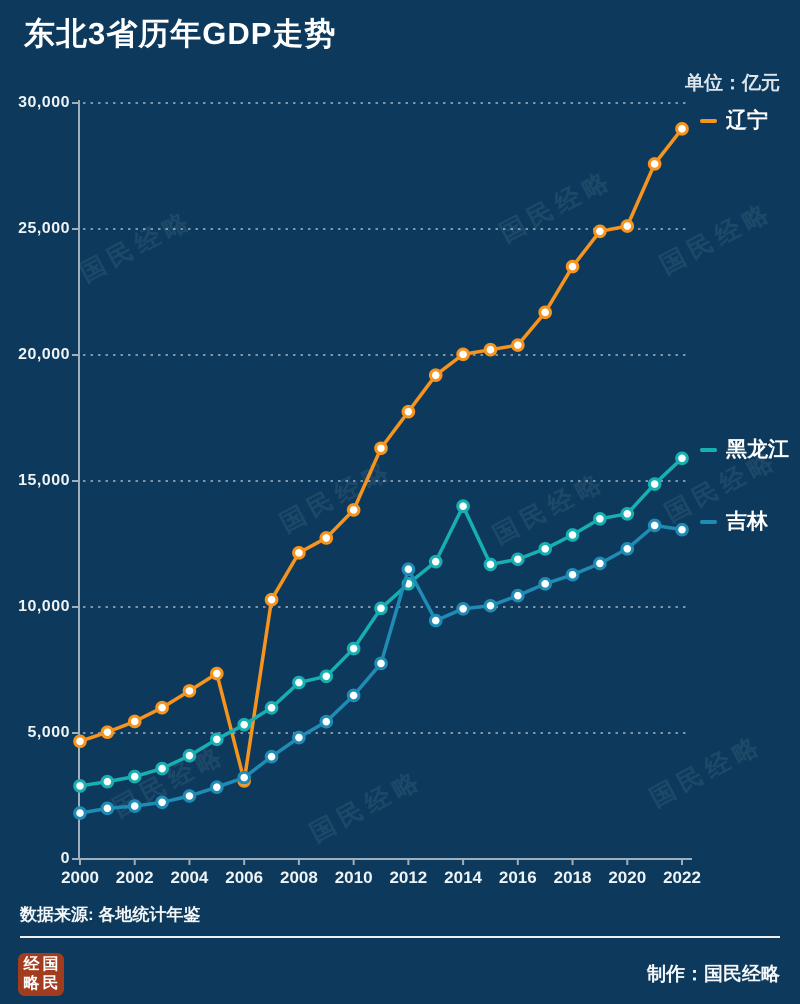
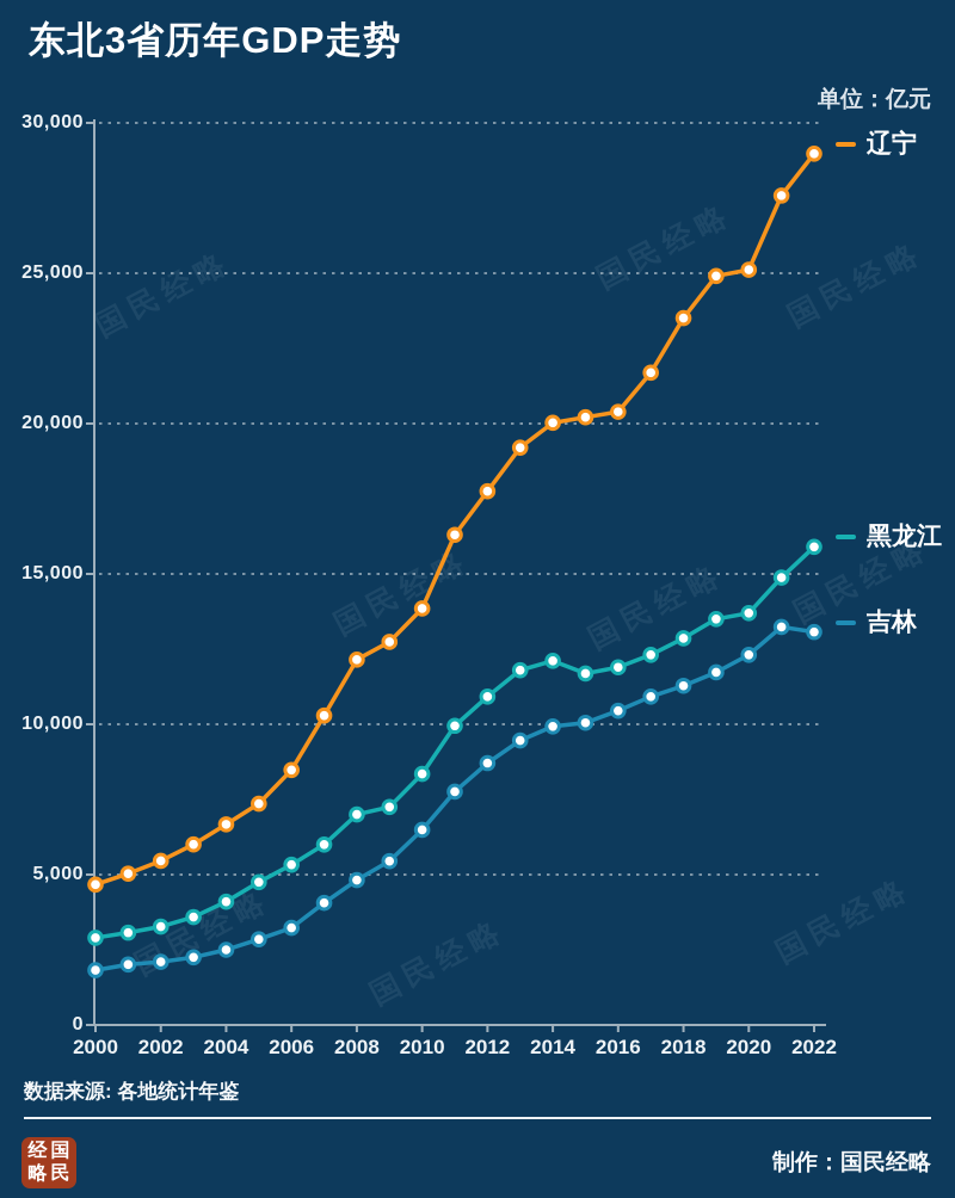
辽宁/2006: 3100 -> 8500
吉林/2012: 11500 -> 8700
黑龙江/2014: 14000 -> 12100
